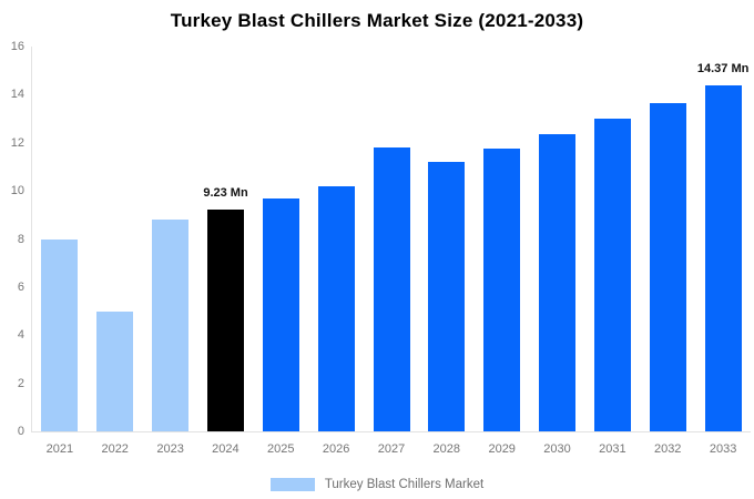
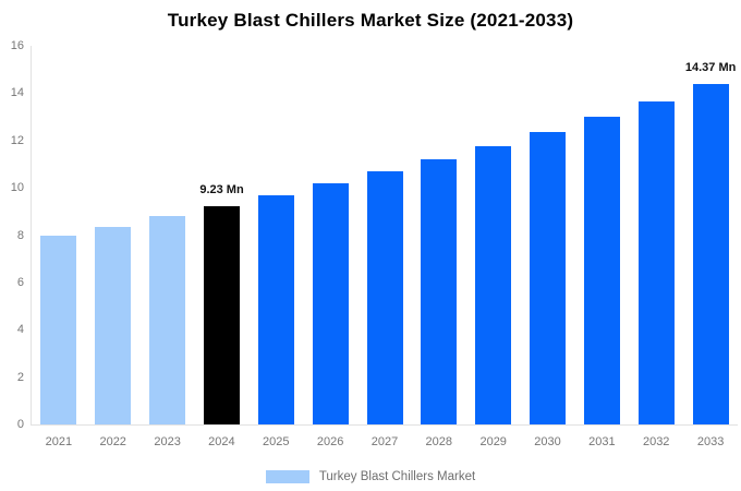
2022: 5.0 -> 8.4
2027: 11.8 -> 10.7
